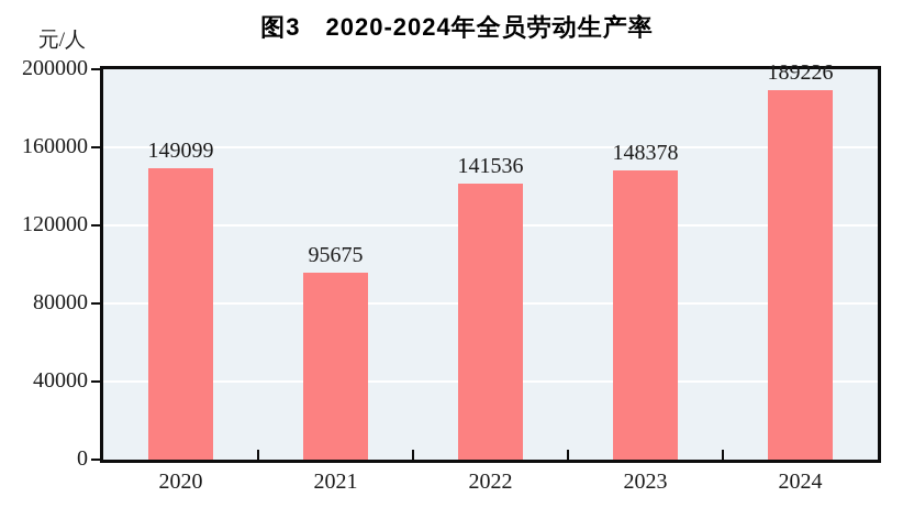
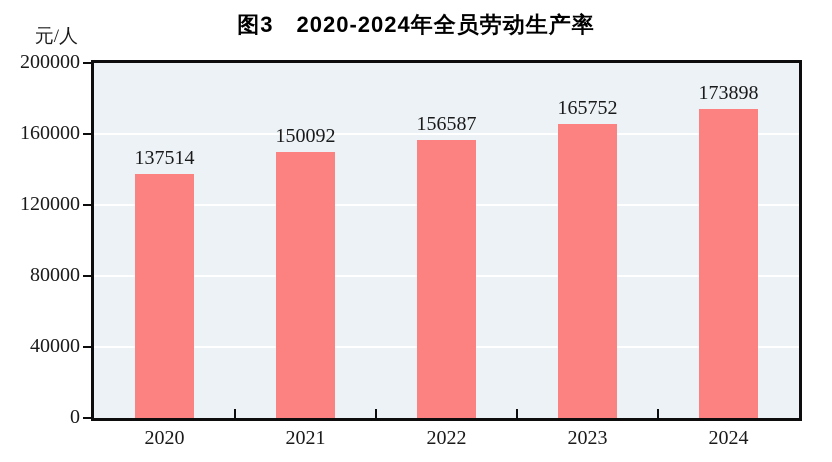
2020: 149099 -> 137514
2021: 95675 -> 150092
2022: 141536 -> 156587
2023: 148378 -> 165752
2024: 189226 -> 173898
